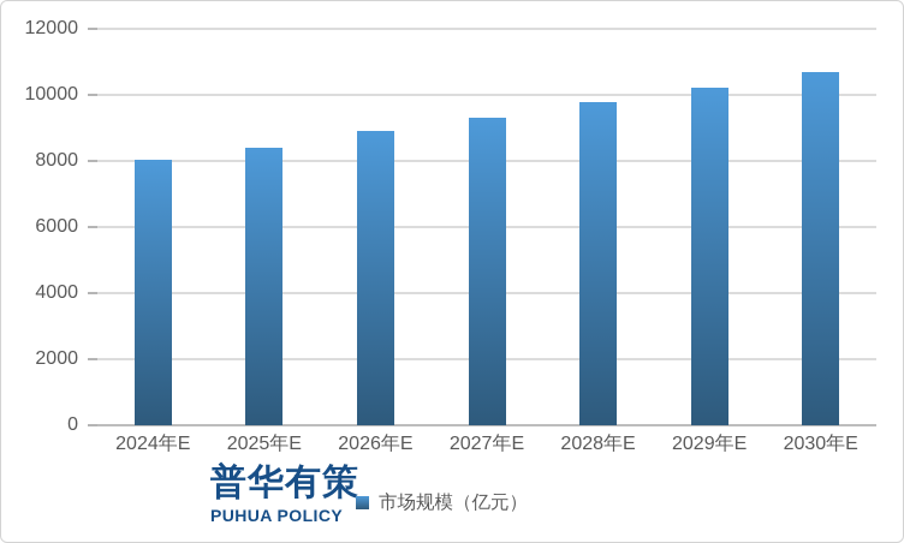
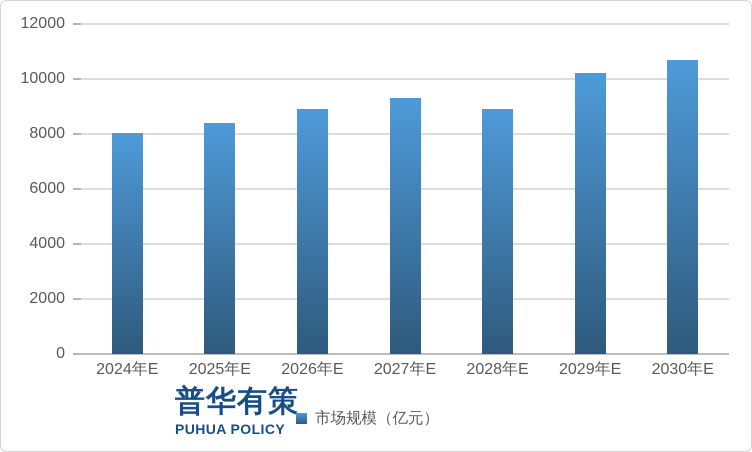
2028年E: 9800 -> 8900
